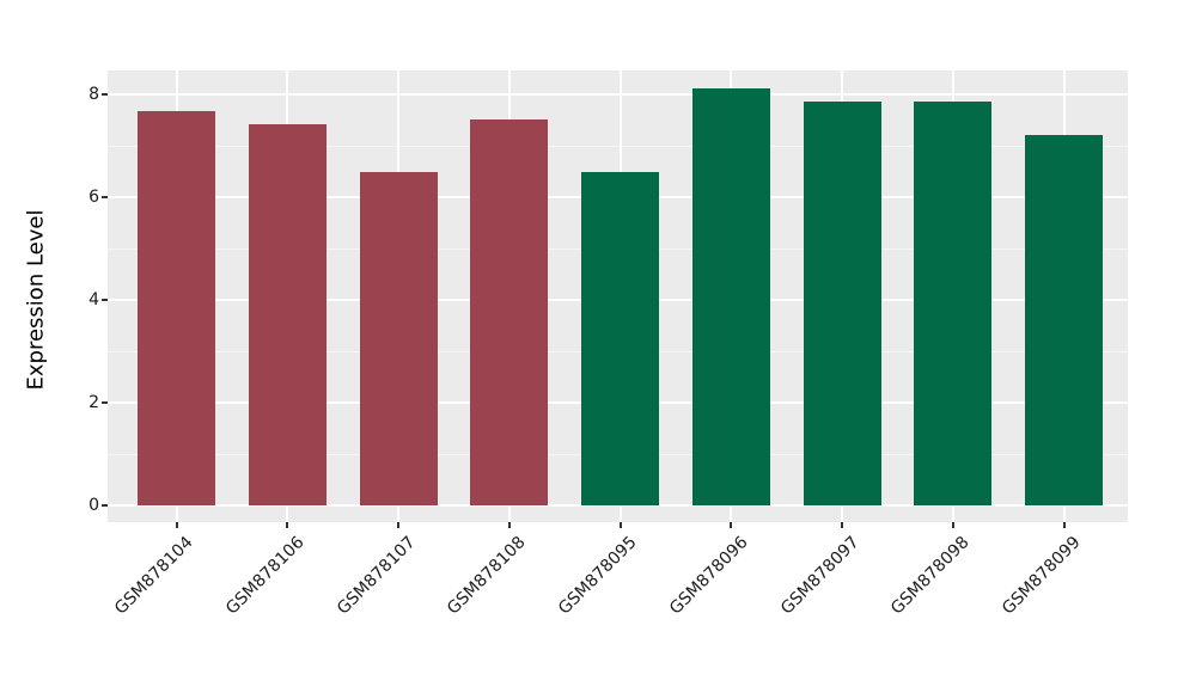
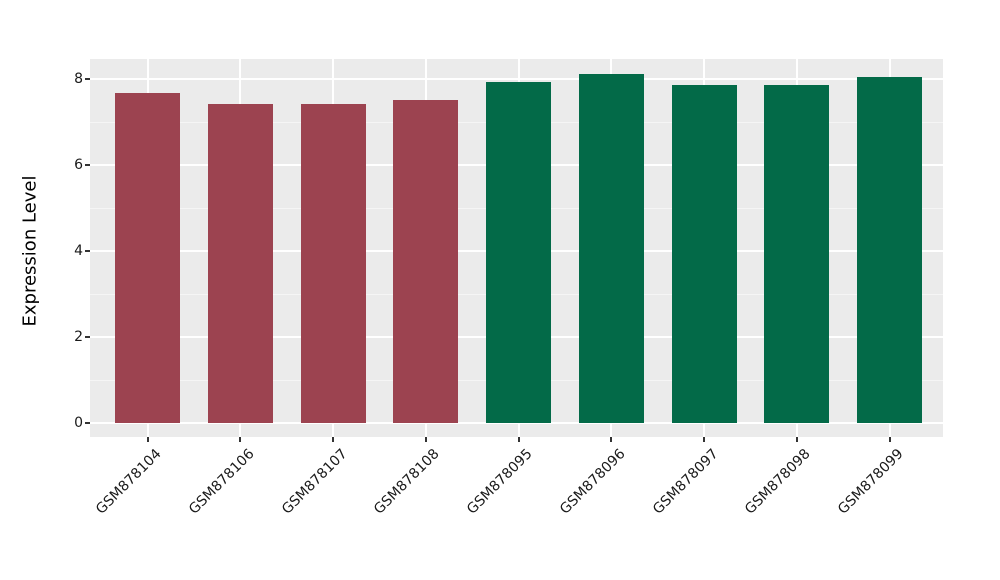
GSM878107: 6.5 -> 7.4
GSM878095: 6.5 -> 7.9
GSM878099: 7.2 -> 8.1
